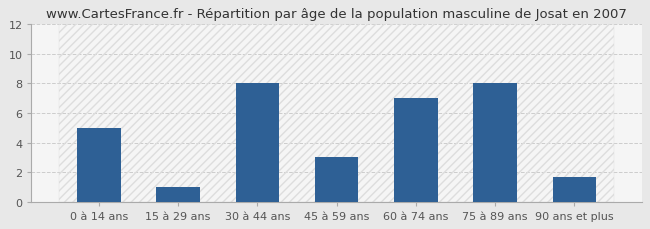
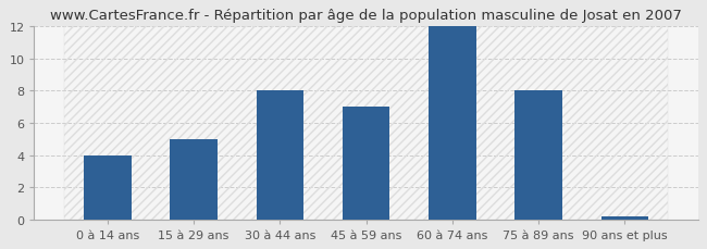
0 à 14 ans: 5.0 -> 4.0
15 à 29 ans: 1.0 -> 5.0
45 à 59 ans: 3.0 -> 7.0
60 à 74 ans: 7.0 -> 12.0
90 ans et plus: 1.7 -> 0.1
